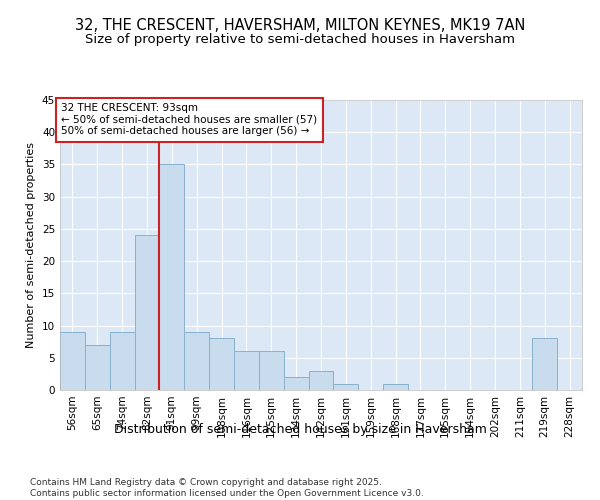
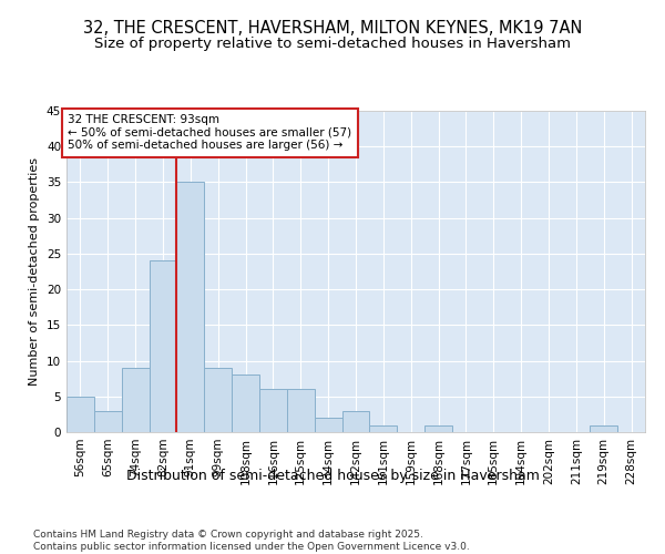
56sqm: 9 -> 5
65sqm: 7 -> 3
219sqm: 8 -> 1
